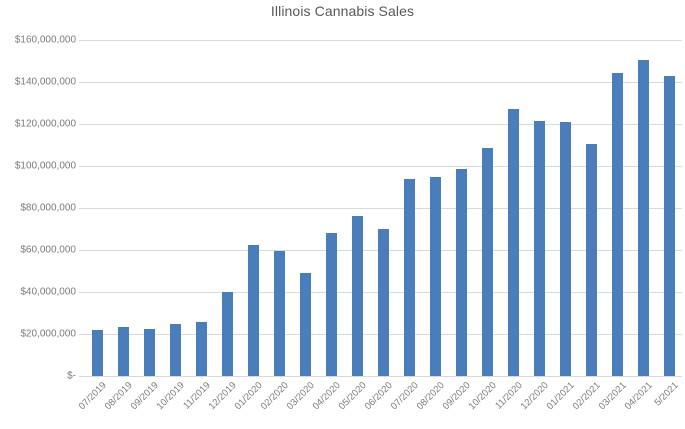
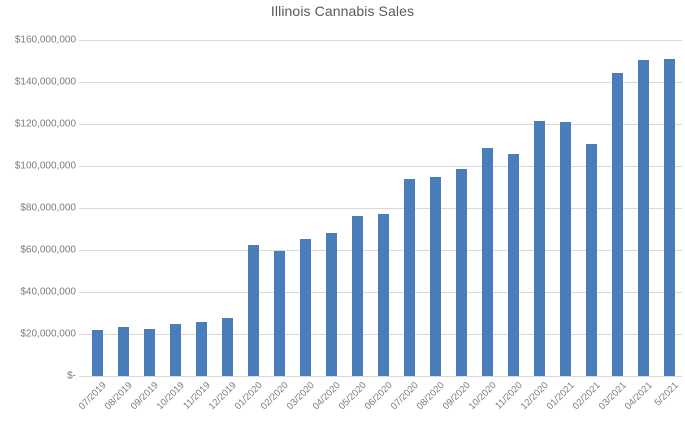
12/2019: $40000000 -> $27000000
03/2020: $49000000 -> $65000000
06/2020: $70000000 -> $77000000
11/2020: $127000000 -> $106000000
5/2021: $143000000 -> $151000000
